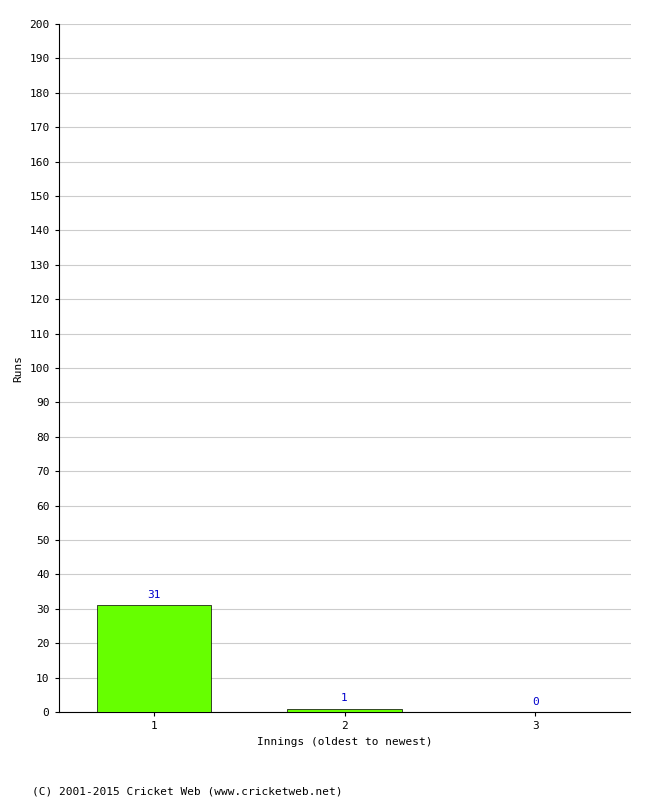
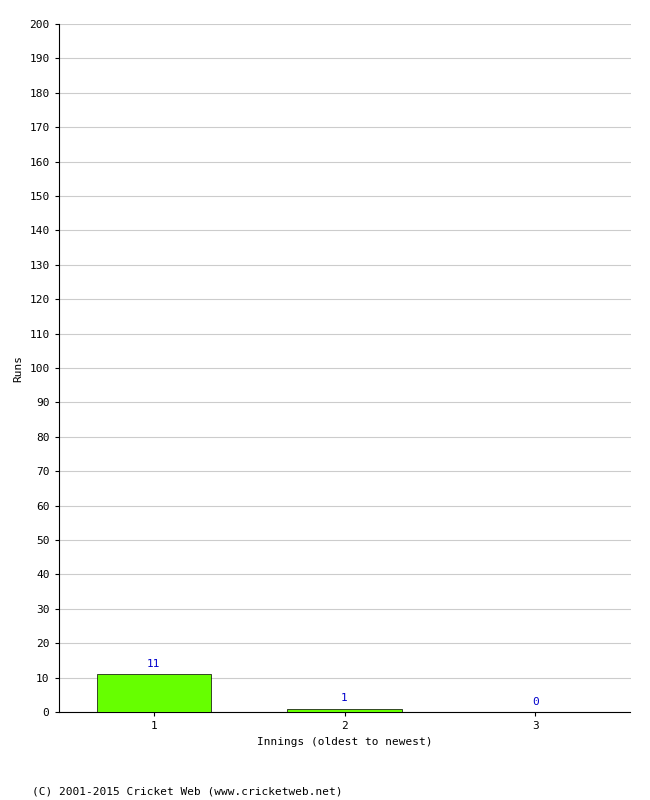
1: 31 -> 11
